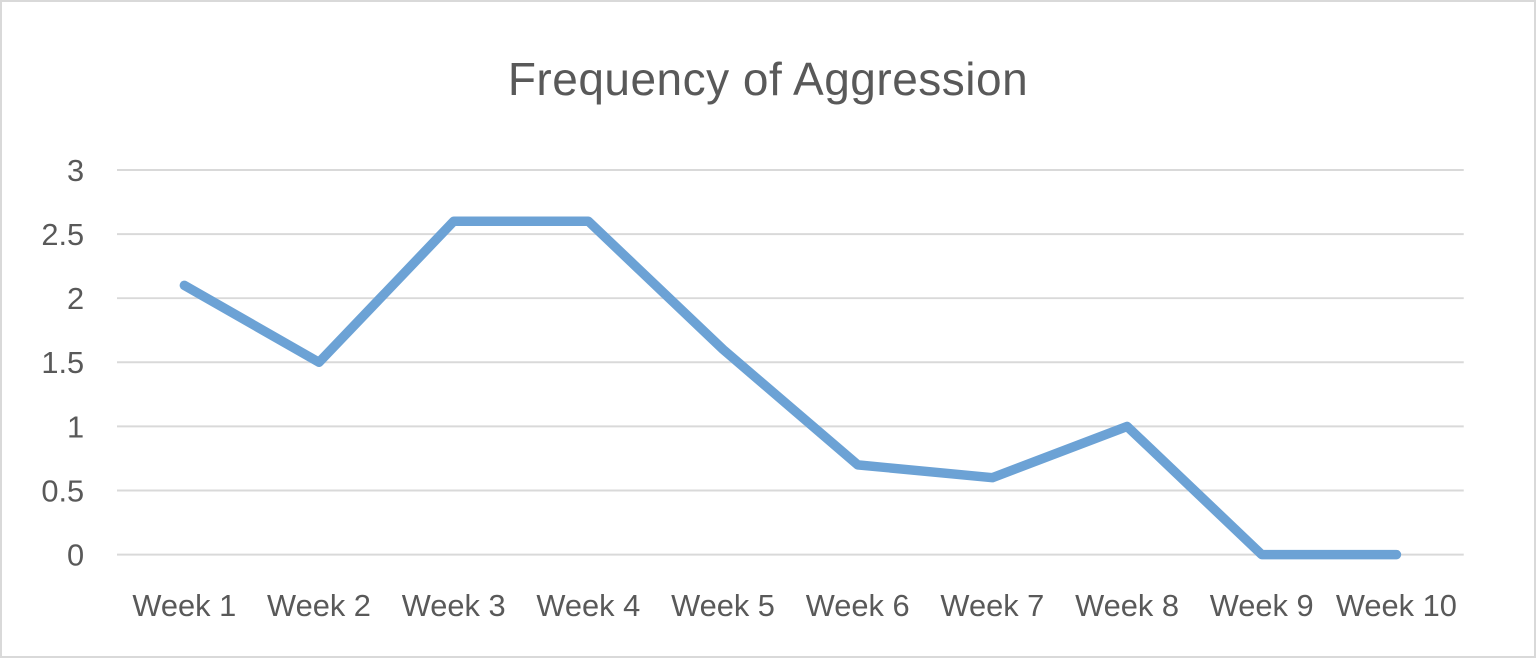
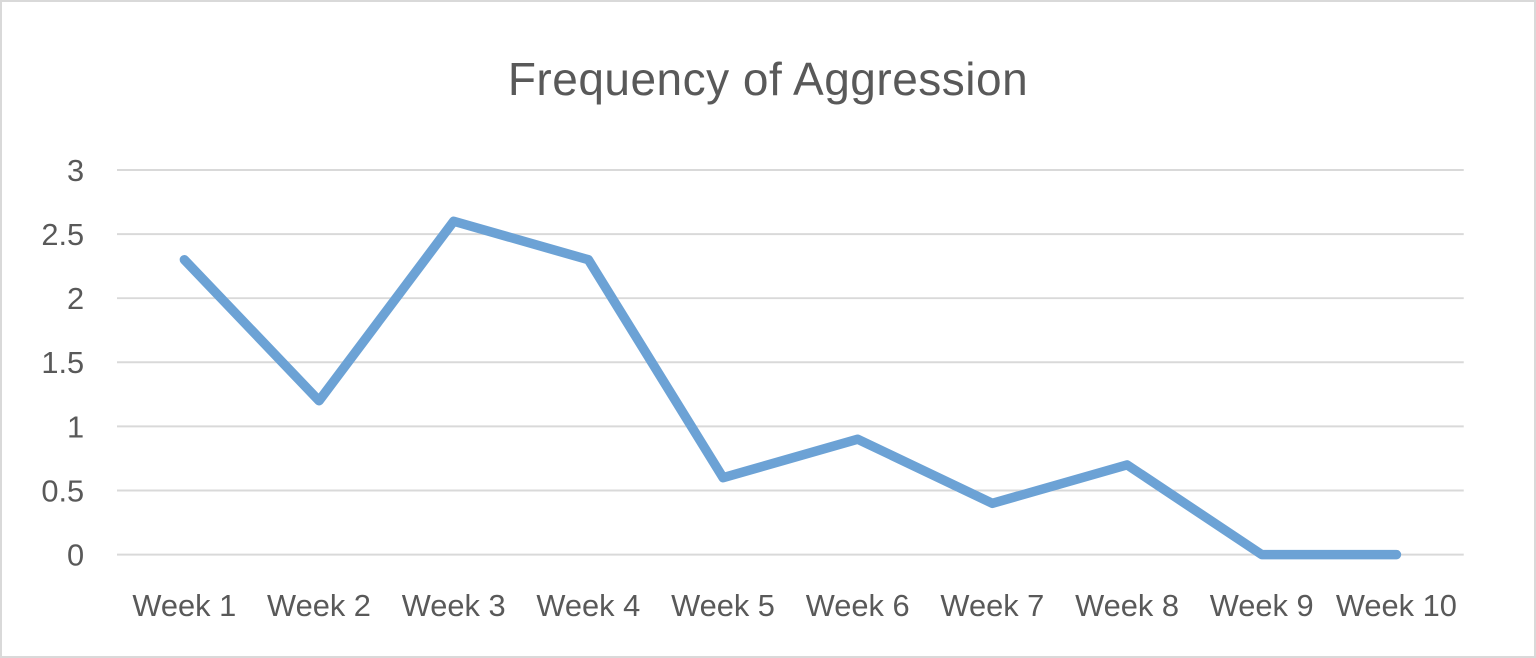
Week 1: 2.1 -> 2.3
Week 2: 1.5 -> 1.2
Week 4: 2.6 -> 2.3
Week 5: 1.6 -> 0.6
Week 6: 0.7 -> 0.9
Week 7: 0.6 -> 0.4
Week 8: 1.0 -> 0.7
